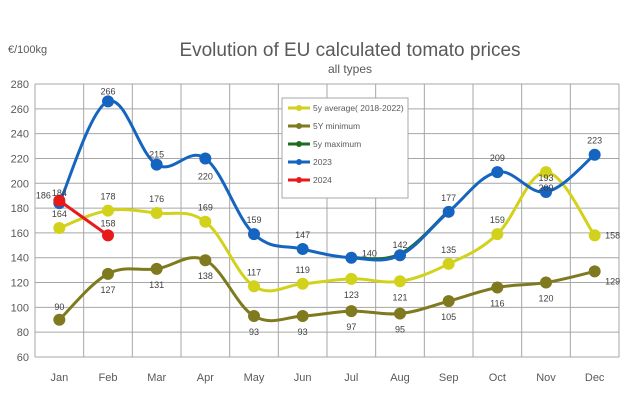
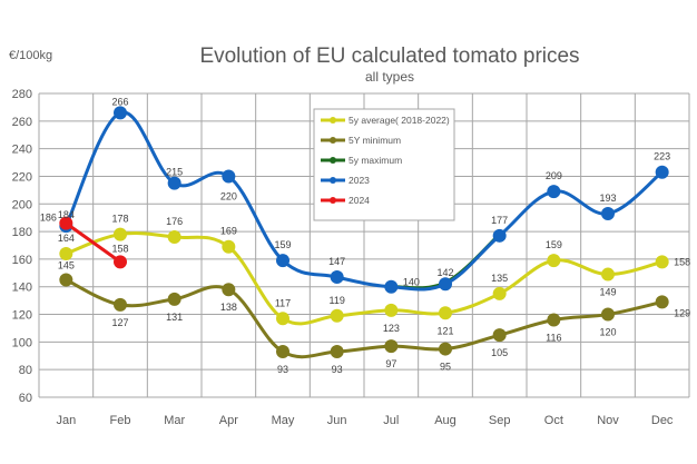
5Y minimum/Jan: 90 -> 145
5y average( 2018-2022)/Nov: 209 -> 149
